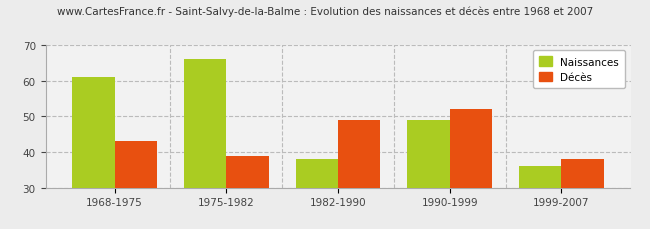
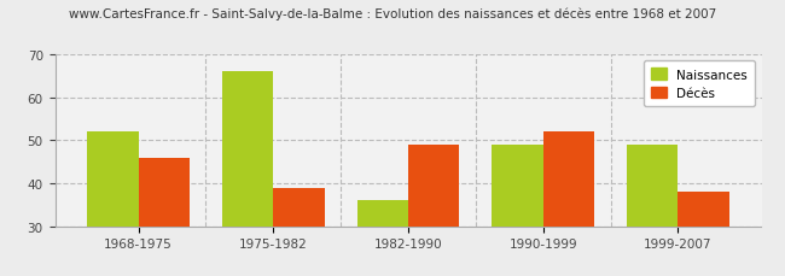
Naissances/1968-1975: 61 -> 52
Décès/1968-1975: 43 -> 46
Naissances/1982-1990: 38 -> 36
Naissances/1999-2007: 36 -> 49
